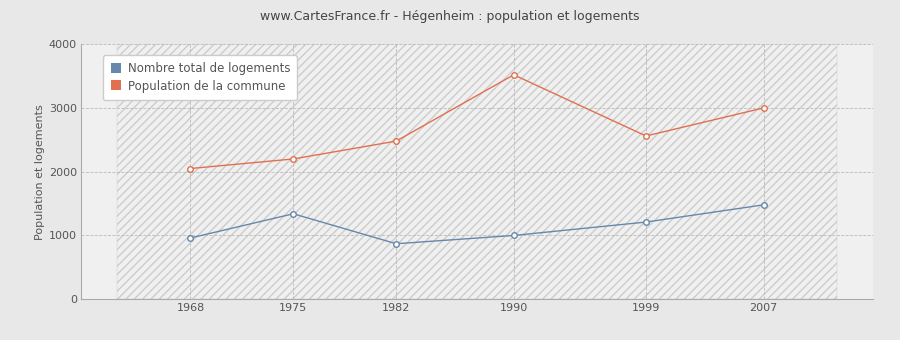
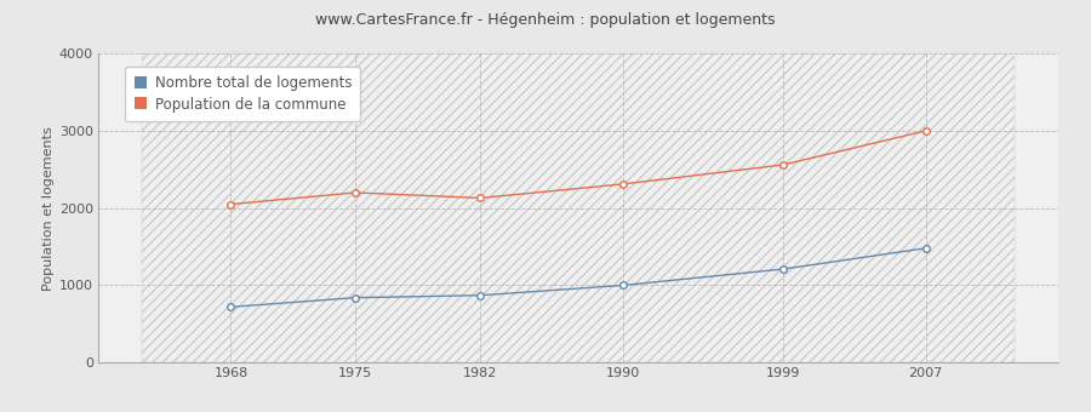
Nombre total de logements/1968: 960 -> 720
Nombre total de logements/1975: 1340 -> 840
Population de la commune/1982: 2480 -> 2130
Population de la commune/1990: 3520 -> 2310
